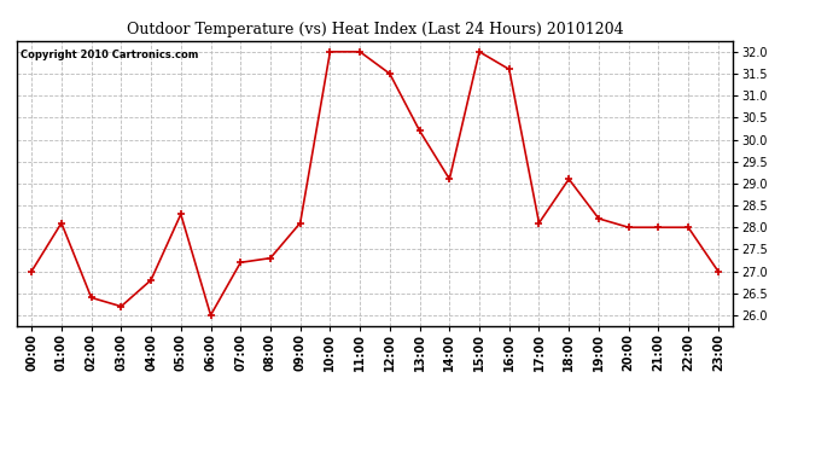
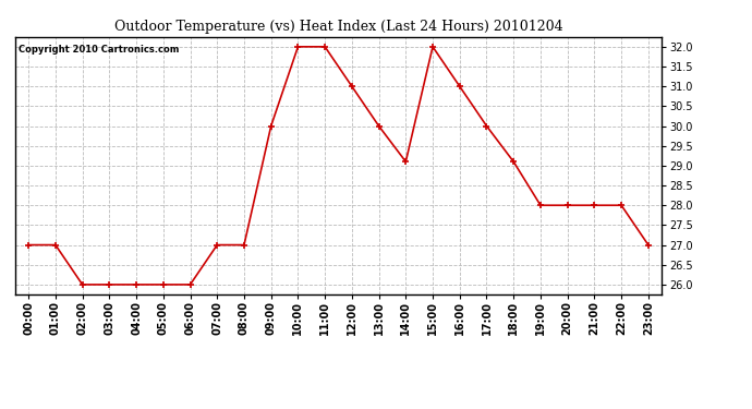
01:00: 28.1 -> 27.0
02:00: 26.4 -> 26.0
03:00: 26.2 -> 26.0
04:00: 26.8 -> 26.0
05:00: 28.3 -> 26.0
07:00: 27.2 -> 27.0
08:00: 27.3 -> 27.0
09:00: 28.1 -> 30.0
12:00: 31.5 -> 31.0
13:00: 30.2 -> 30.0
16:00: 31.6 -> 31.0
17:00: 28.1 -> 30.0
19:00: 28.2 -> 28.0
